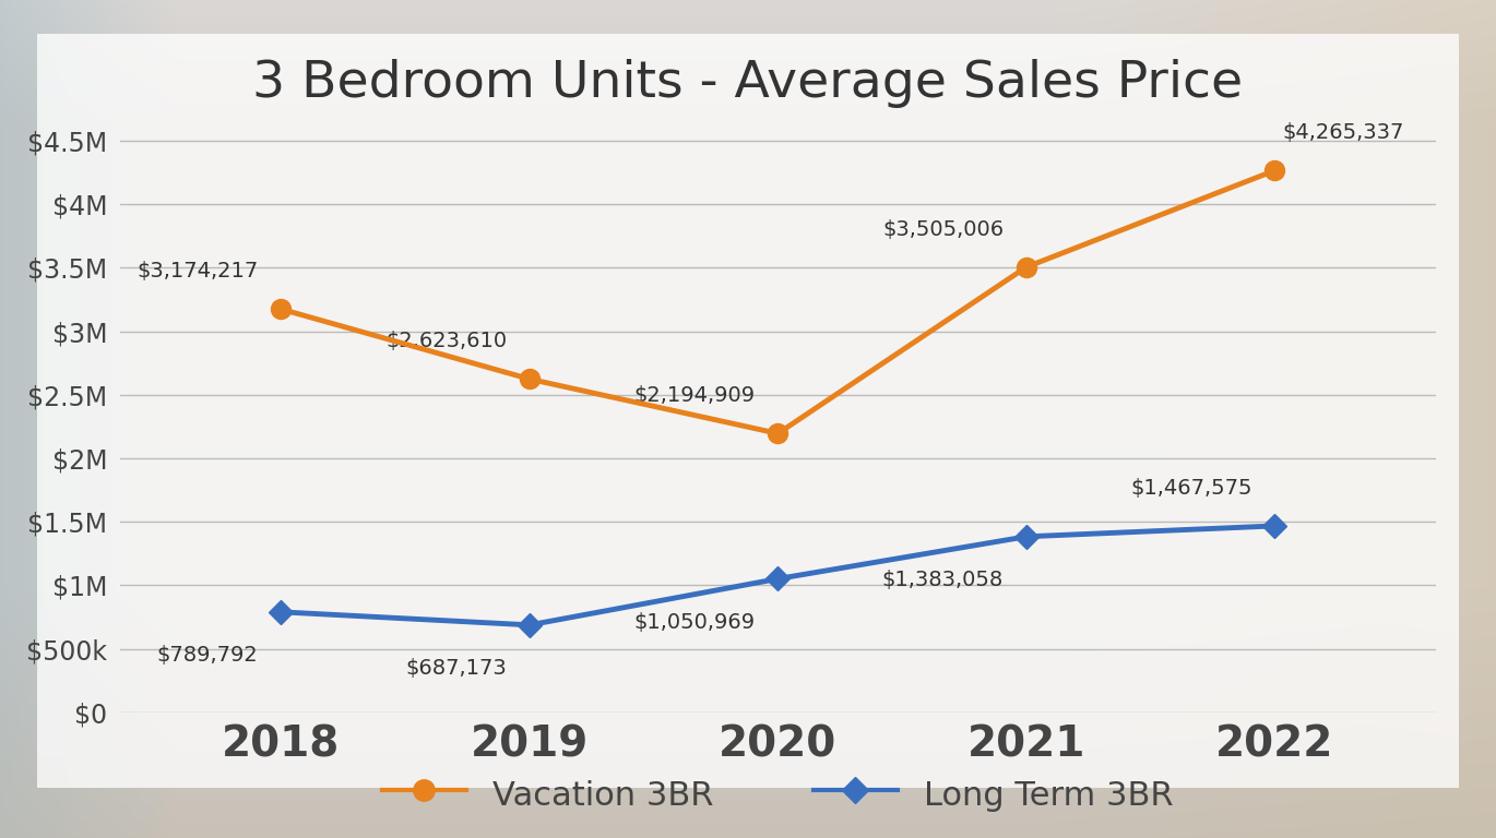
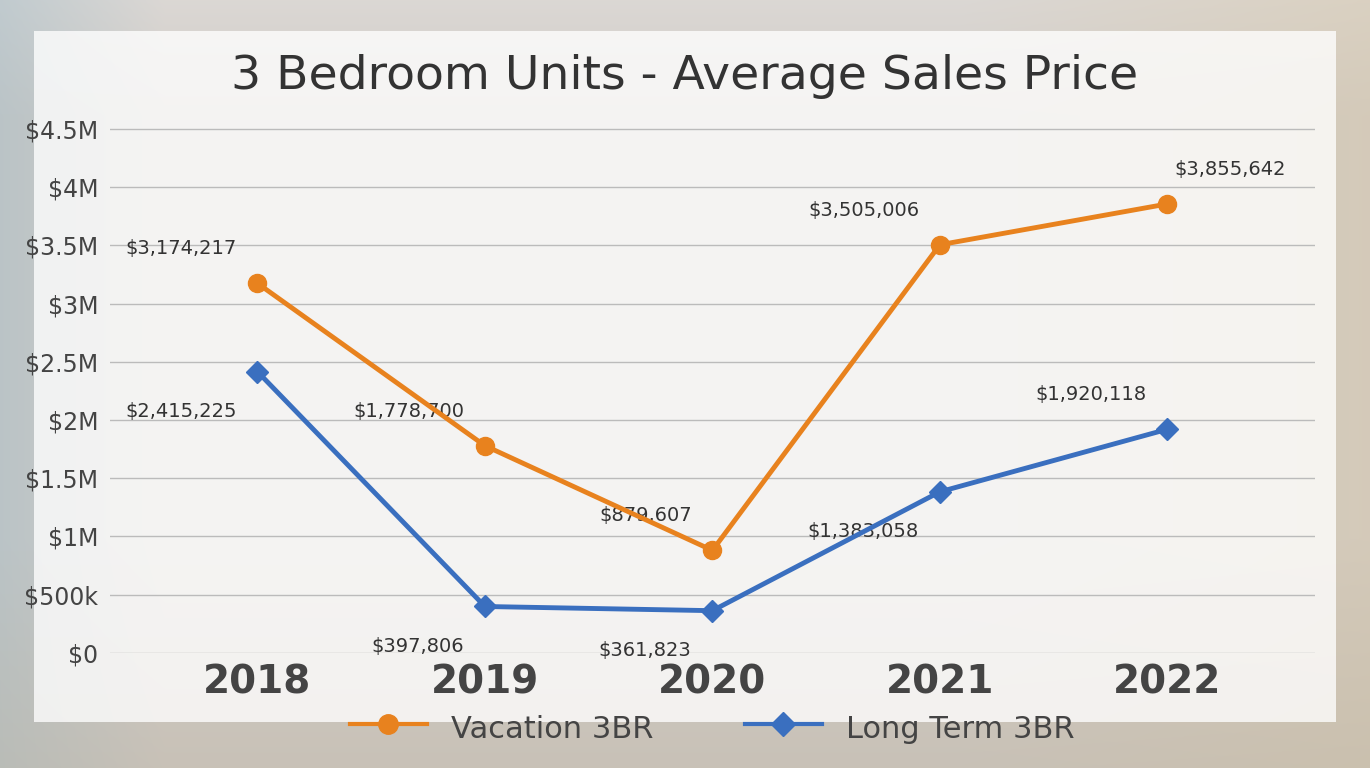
Long Term 3BR/2018: $789,792 -> $2,415,225
Vacation 3BR/2019: $2,623,610 -> $1,778,700
Long Term 3BR/2019: $687,173 -> $397,806
Vacation 3BR/2020: $2,194,909 -> $879,607
Long Term 3BR/2020: $1,050,969 -> $361,823
Vacation 3BR/2022: $4,265,337 -> $3,855,642
Long Term 3BR/2022: $1,467,575 -> $1,920,118
